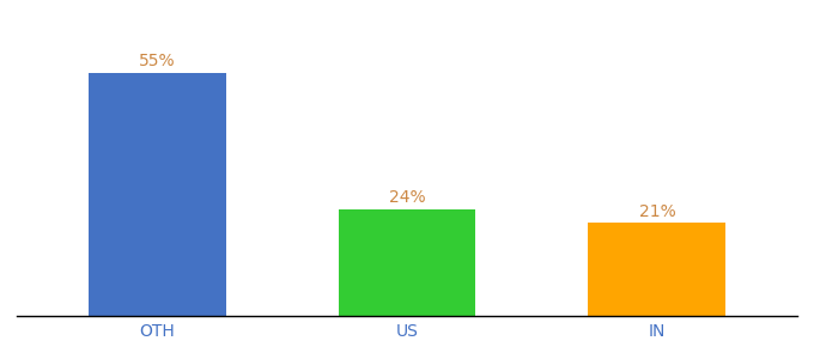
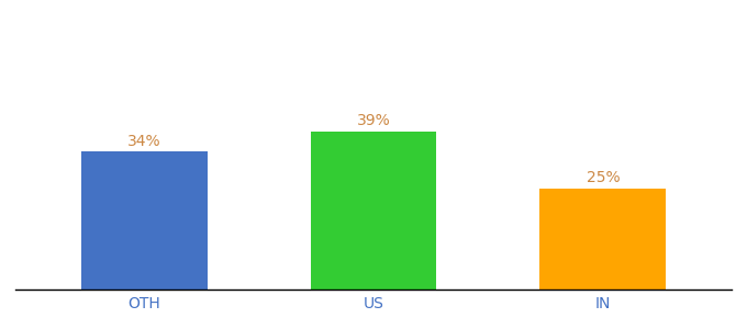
OTH: 55% -> 34%
US: 24% -> 39%
IN: 21% -> 25%
